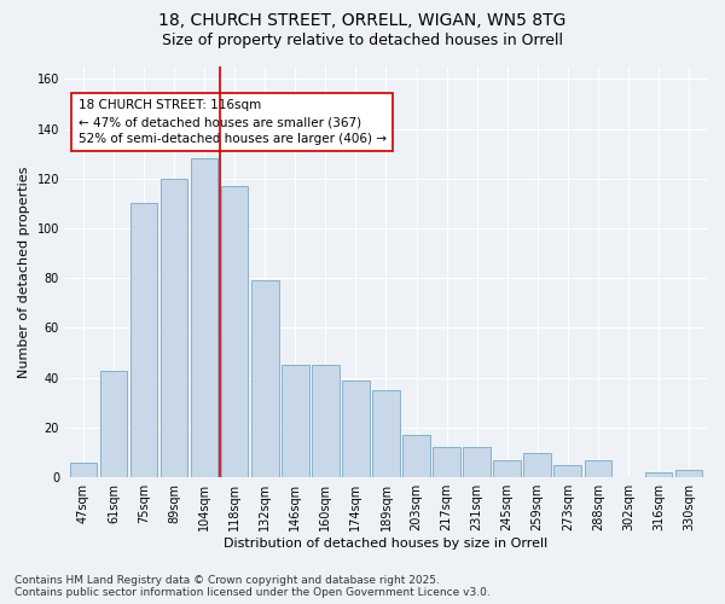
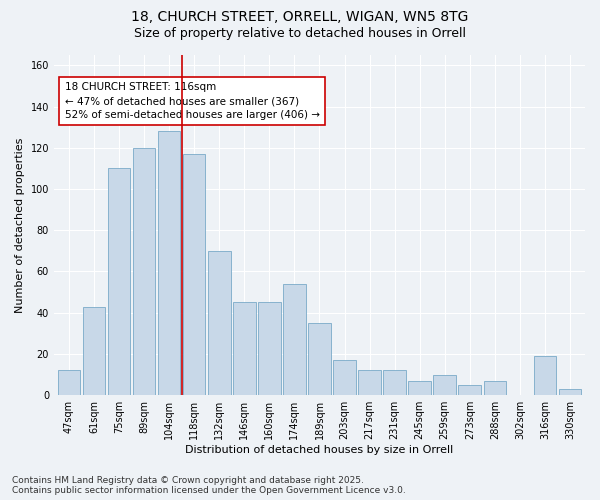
47sqm: 6 -> 12
132sqm: 79 -> 70
174sqm: 39 -> 54
316sqm: 2 -> 19
